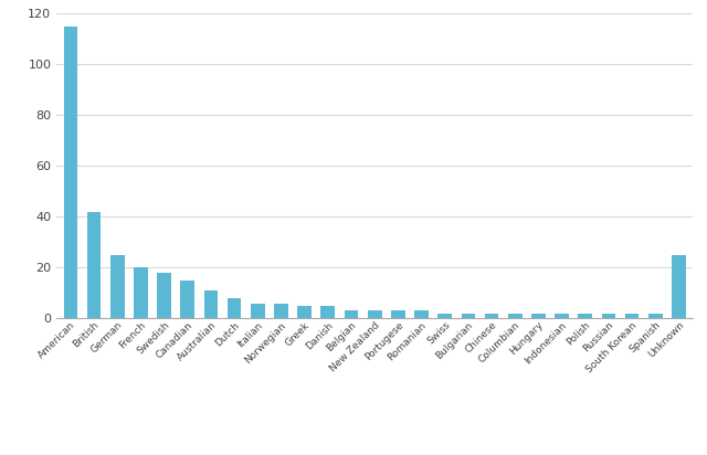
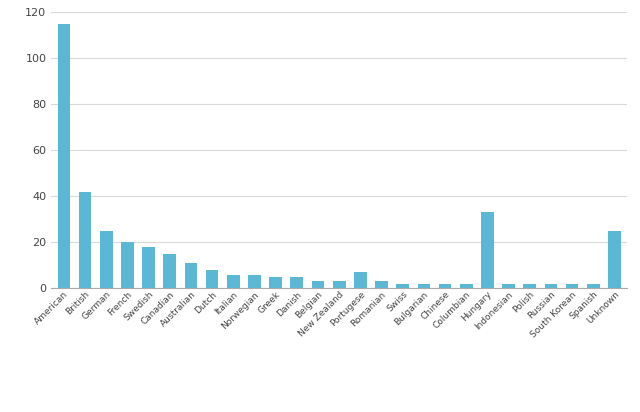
Portugese: 3 -> 7
Hungary: 2 -> 33
